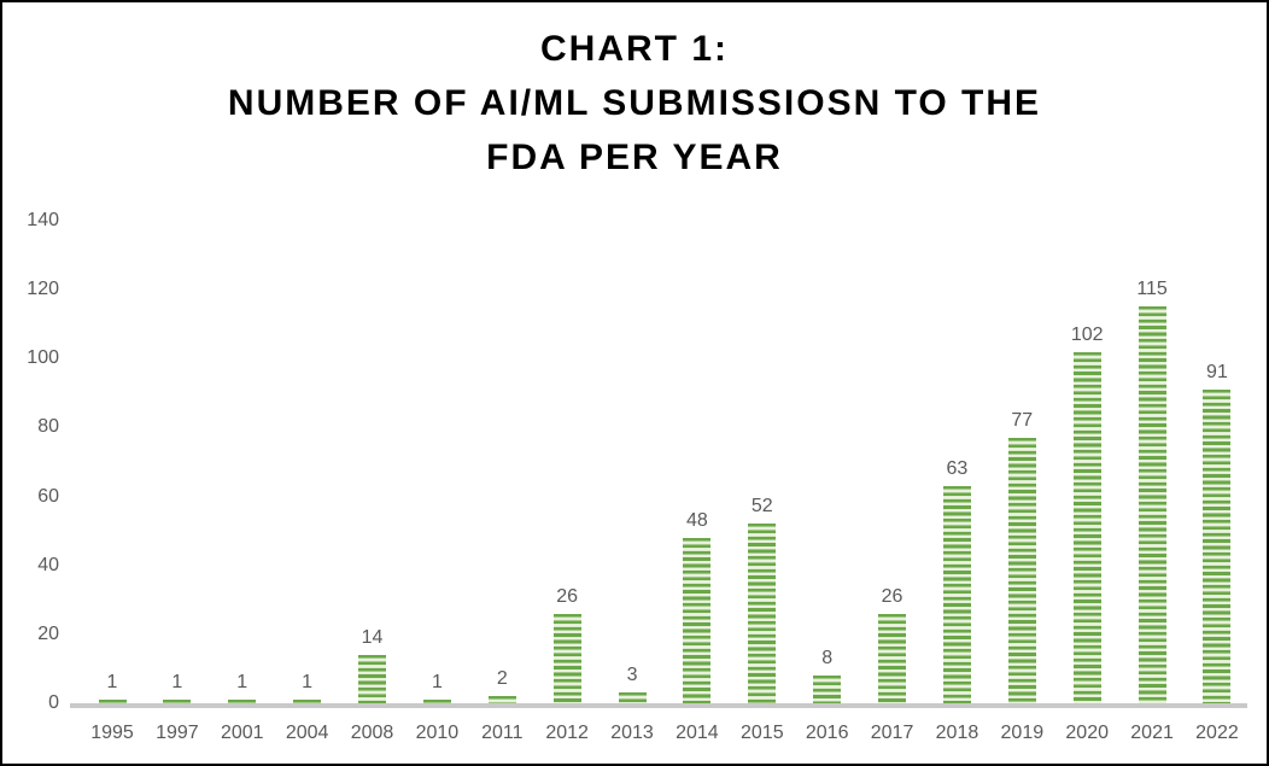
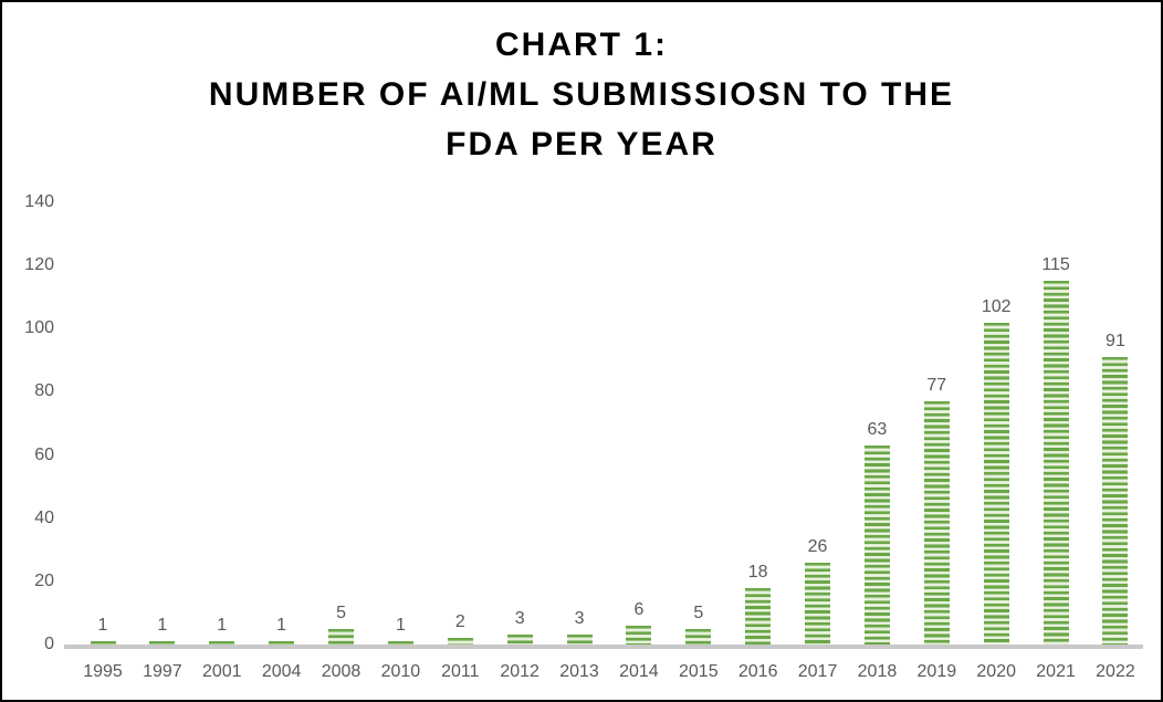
2008: 14 -> 5
2012: 26 -> 3
2014: 48 -> 6
2015: 52 -> 5
2016: 8 -> 18
